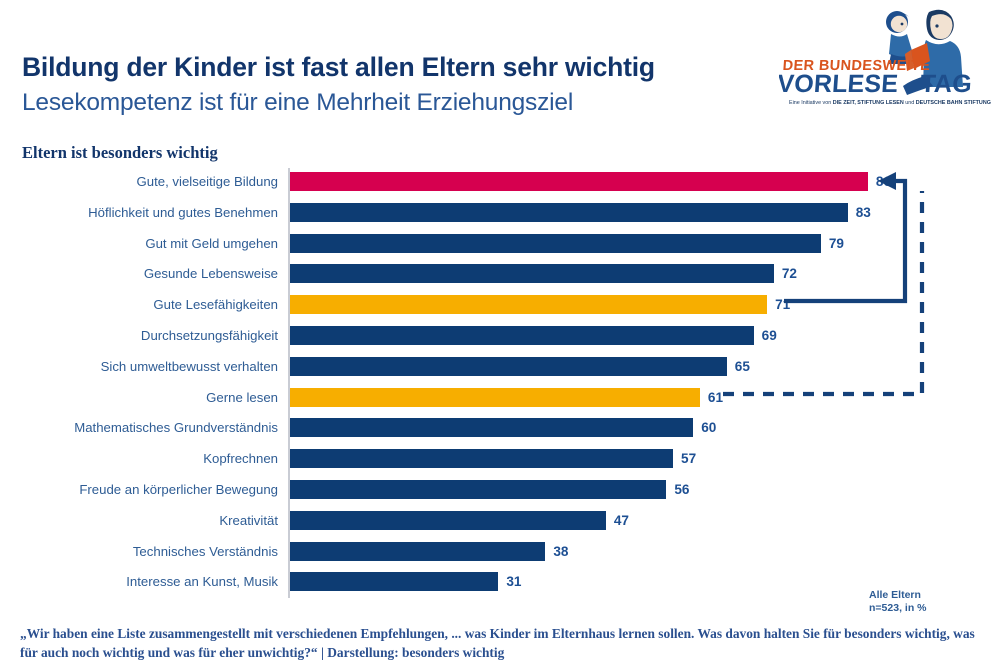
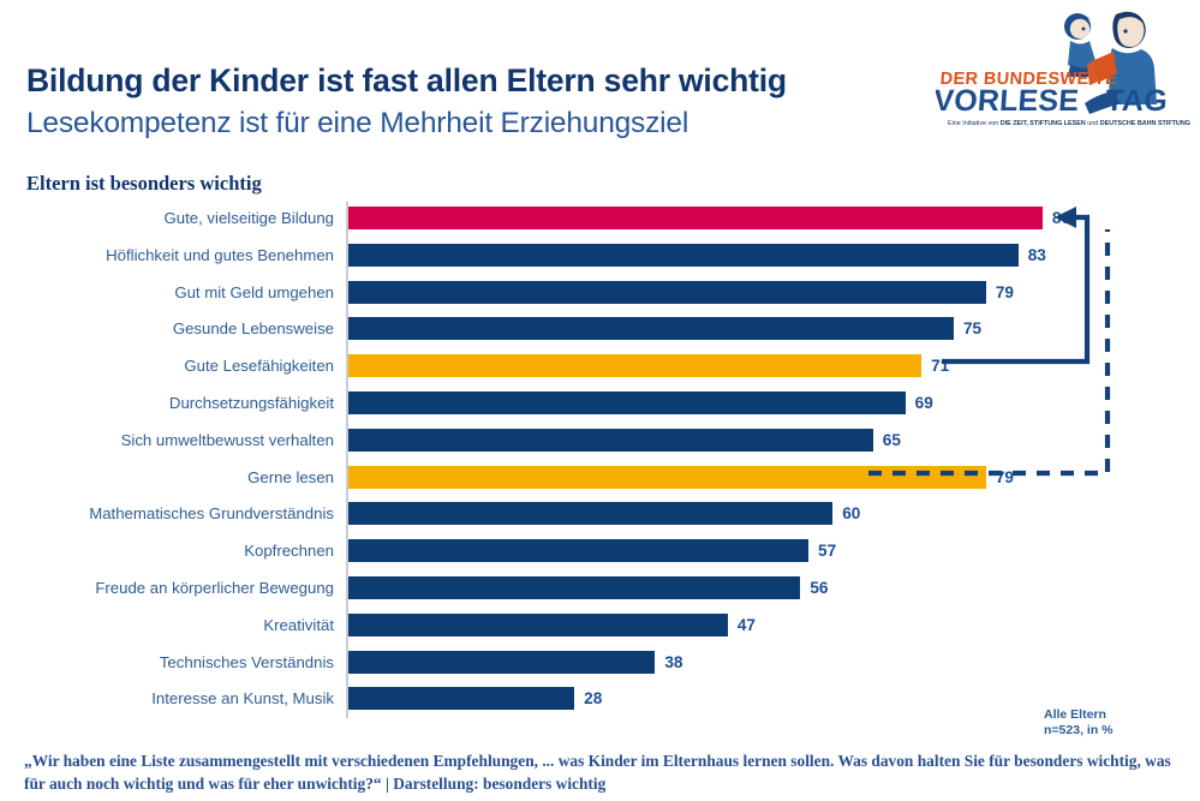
Gesunde Lebensweise: 72 -> 75
Gerne lesen: 61 -> 79
Interesse an Kunst, Musik: 31 -> 28
